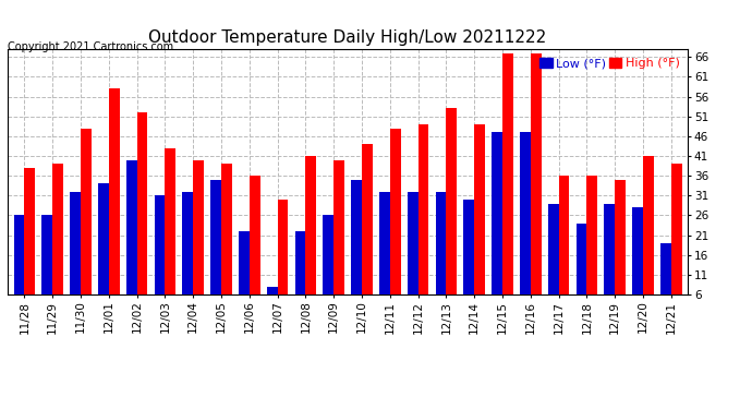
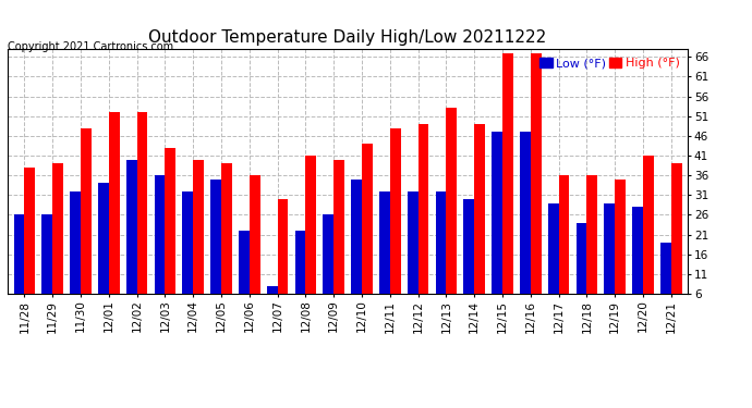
High (°F)/12/01: 58 -> 52
Low (°F)/12/03: 31 -> 36
